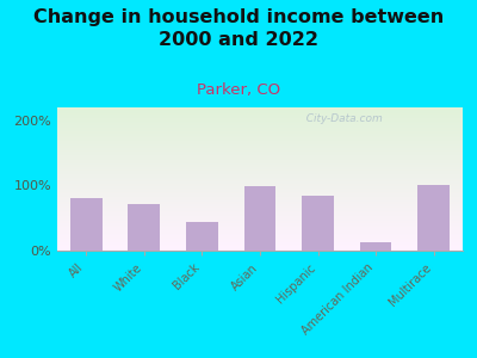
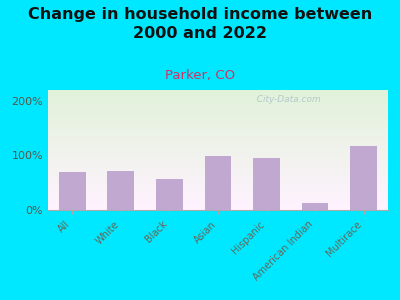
All: 80% -> 70%
Black: 44% -> 57%
Hispanic: 84% -> 95%
Multirace: 100% -> 118%
